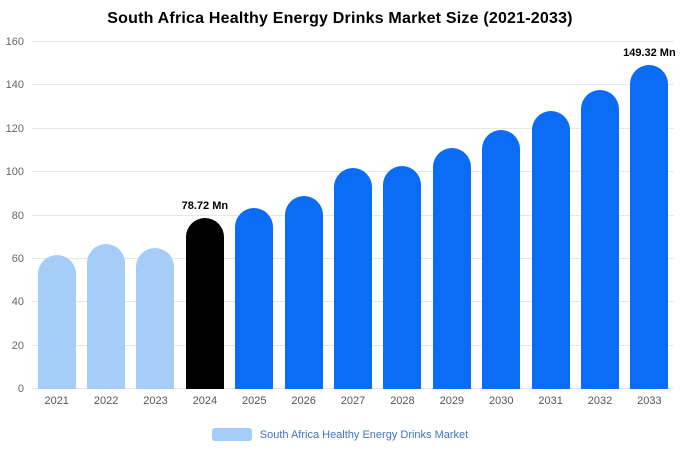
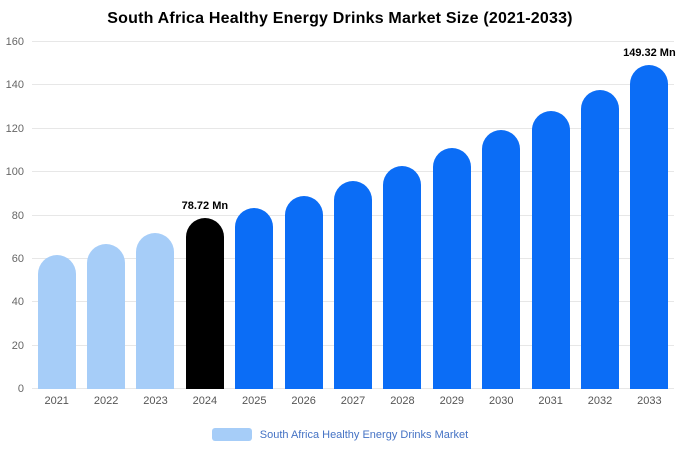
2023: 65 -> 72
2027: 102 -> 96
